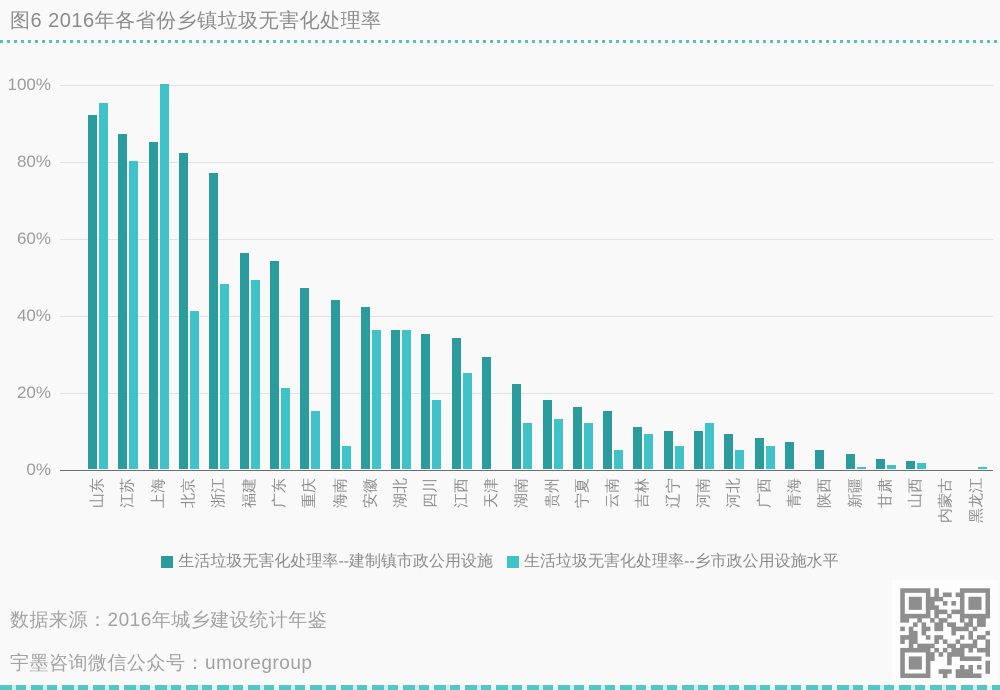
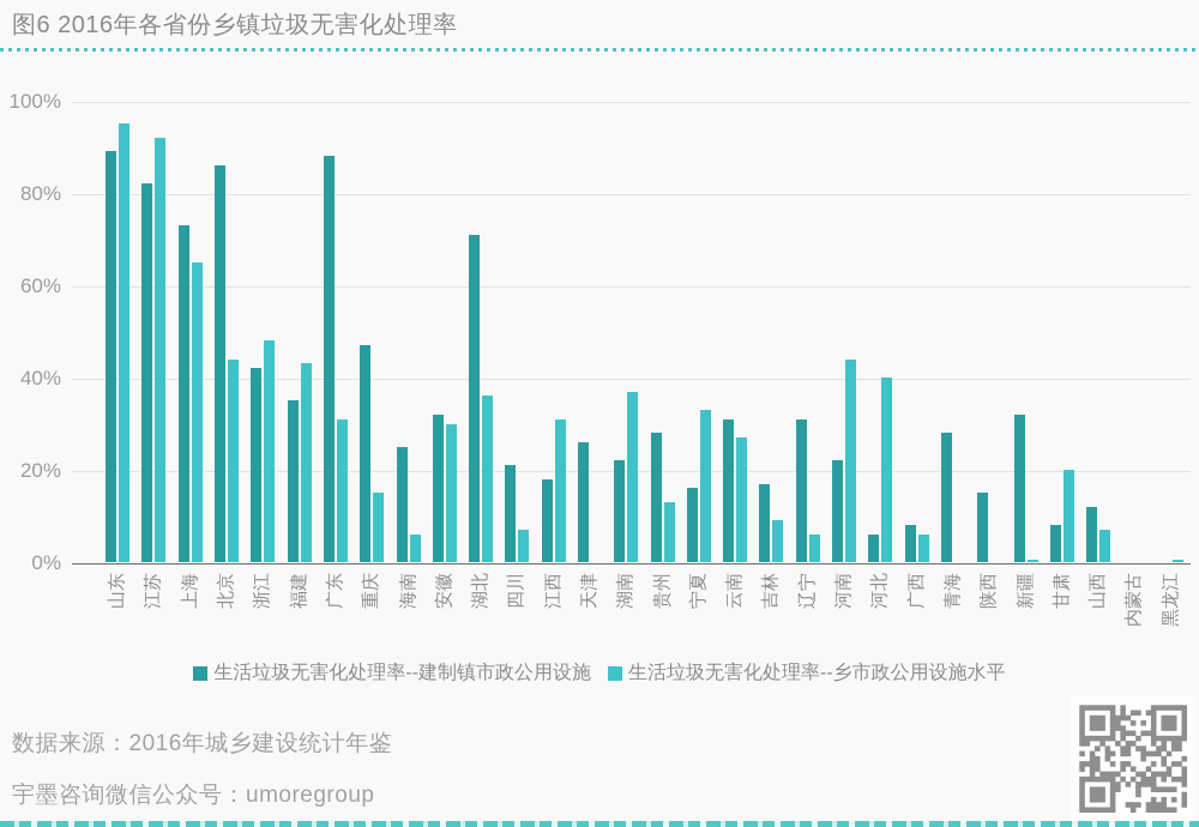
生活垃圾无害化处理率--建制镇市政公用设施/山东: 92% -> 89%
生活垃圾无害化处理率--建制镇市政公用设施/江苏: 87% -> 82%
生活垃圾无害化处理率--乡市政公用设施水平/江苏: 80% -> 92%
生活垃圾无害化处理率--建制镇市政公用设施/上海: 85% -> 73%
生活垃圾无害化处理率--乡市政公用设施水平/上海: 100% -> 65%
生活垃圾无害化处理率--建制镇市政公用设施/北京: 82% -> 86%
生活垃圾无害化处理率--乡市政公用设施水平/北京: 41% -> 44%
生活垃圾无害化处理率--建制镇市政公用设施/浙江: 77% -> 42%
生活垃圾无害化处理率--建制镇市政公用设施/福建: 56% -> 35%
生活垃圾无害化处理率--乡市政公用设施水平/福建: 49% -> 43%
生活垃圾无害化处理率--建制镇市政公用设施/广东: 54% -> 88%
生活垃圾无害化处理率--乡市政公用设施水平/广东: 21% -> 31%
生活垃圾无害化处理率--建制镇市政公用设施/海南: 44% -> 25%
生活垃圾无害化处理率--建制镇市政公用设施/安徽: 42% -> 32%
生活垃圾无害化处理率--乡市政公用设施水平/安徽: 36% -> 30%
生活垃圾无害化处理率--建制镇市政公用设施/湖北: 36% -> 71%
生活垃圾无害化处理率--建制镇市政公用设施/四川: 35% -> 21%
生活垃圾无害化处理率--乡市政公用设施水平/四川: 18% -> 7%
生活垃圾无害化处理率--建制镇市政公用设施/江西: 34% -> 18%
生活垃圾无害化处理率--乡市政公用设施水平/江西: 25% -> 31%
生活垃圾无害化处理率--建制镇市政公用设施/天津: 29% -> 26%
生活垃圾无害化处理率--乡市政公用设施水平/湖南: 12% -> 37%
生活垃圾无害化处理率--建制镇市政公用设施/贵州: 18% -> 28%
生活垃圾无害化处理率--乡市政公用设施水平/宁夏: 12% -> 33%
生活垃圾无害化处理率--建制镇市政公用设施/云南: 15% -> 31%
生活垃圾无害化处理率--乡市政公用设施水平/云南: 5% -> 27%
生活垃圾无害化处理率--建制镇市政公用设施/吉林: 11% -> 17%
生活垃圾无害化处理率--建制镇市政公用设施/辽宁: 10% -> 31%
生活垃圾无害化处理率--建制镇市政公用设施/河南: 10% -> 22%
生活垃圾无害化处理率--乡市政公用设施水平/河南: 12% -> 44%
生活垃圾无害化处理率--建制镇市政公用设施/河北: 9% -> 6%
生活垃圾无害化处理率--乡市政公用设施水平/河北: 5% -> 40%
生活垃圾无害化处理率--建制镇市政公用设施/青海: 7% -> 28%
生活垃圾无害化处理率--建制镇市政公用设施/陕西: 5% -> 15%
生活垃圾无害化处理率--建制镇市政公用设施/新疆: 4% -> 32%
生活垃圾无害化处理率--建制镇市政公用设施/甘肃: 2% -> 8%
生活垃圾无害化处理率--乡市政公用设施水平/甘肃: 1% -> 20%
生活垃圾无害化处理率--建制镇市政公用设施/山西: 2% -> 12%
生活垃圾无害化处理率--乡市政公用设施水平/山西: 2% -> 7%
